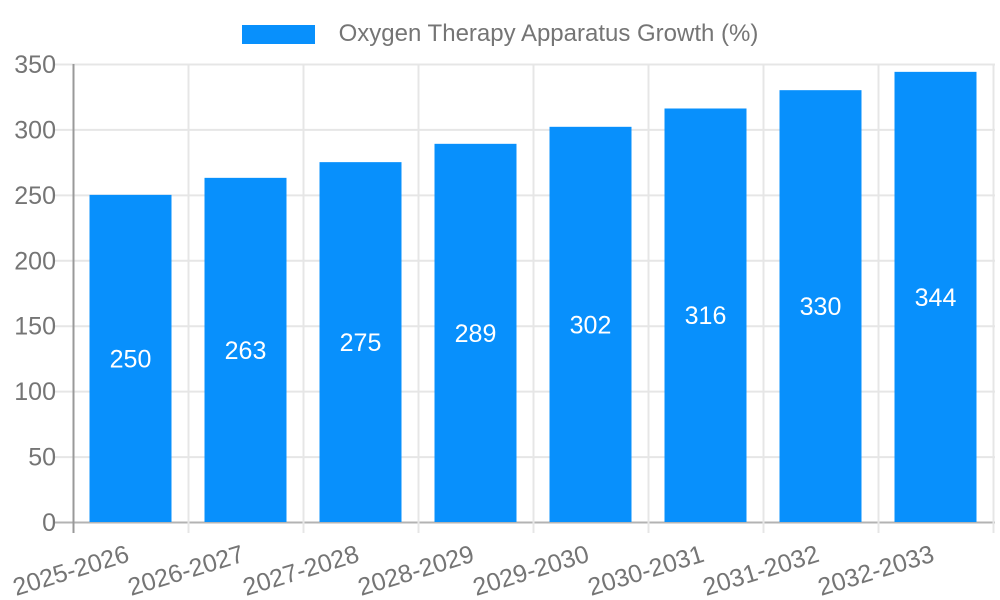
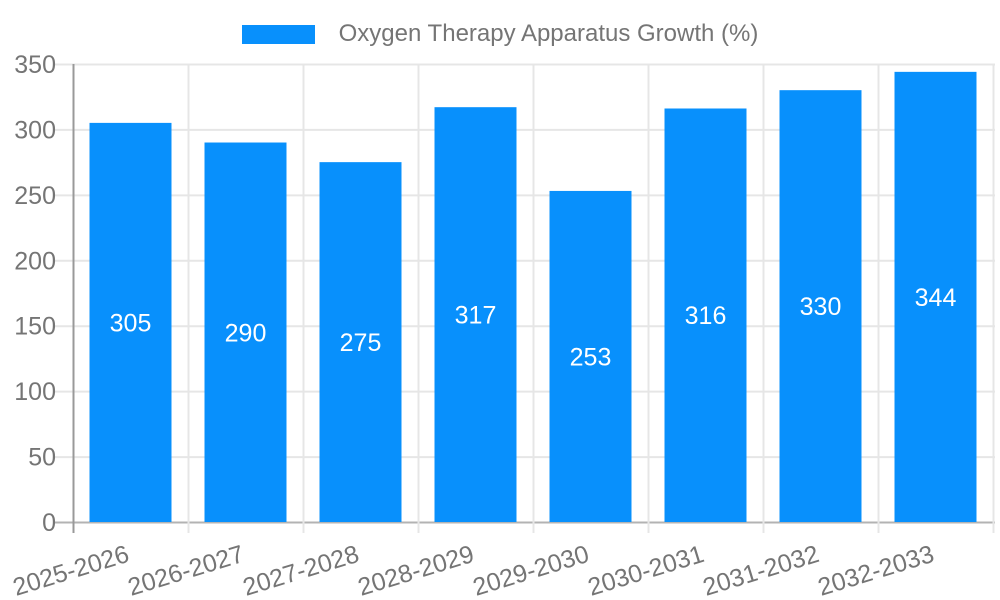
2025-2026: 250 -> 305
2026-2027: 263 -> 290
2028-2029: 289 -> 317
2029-2030: 302 -> 253
